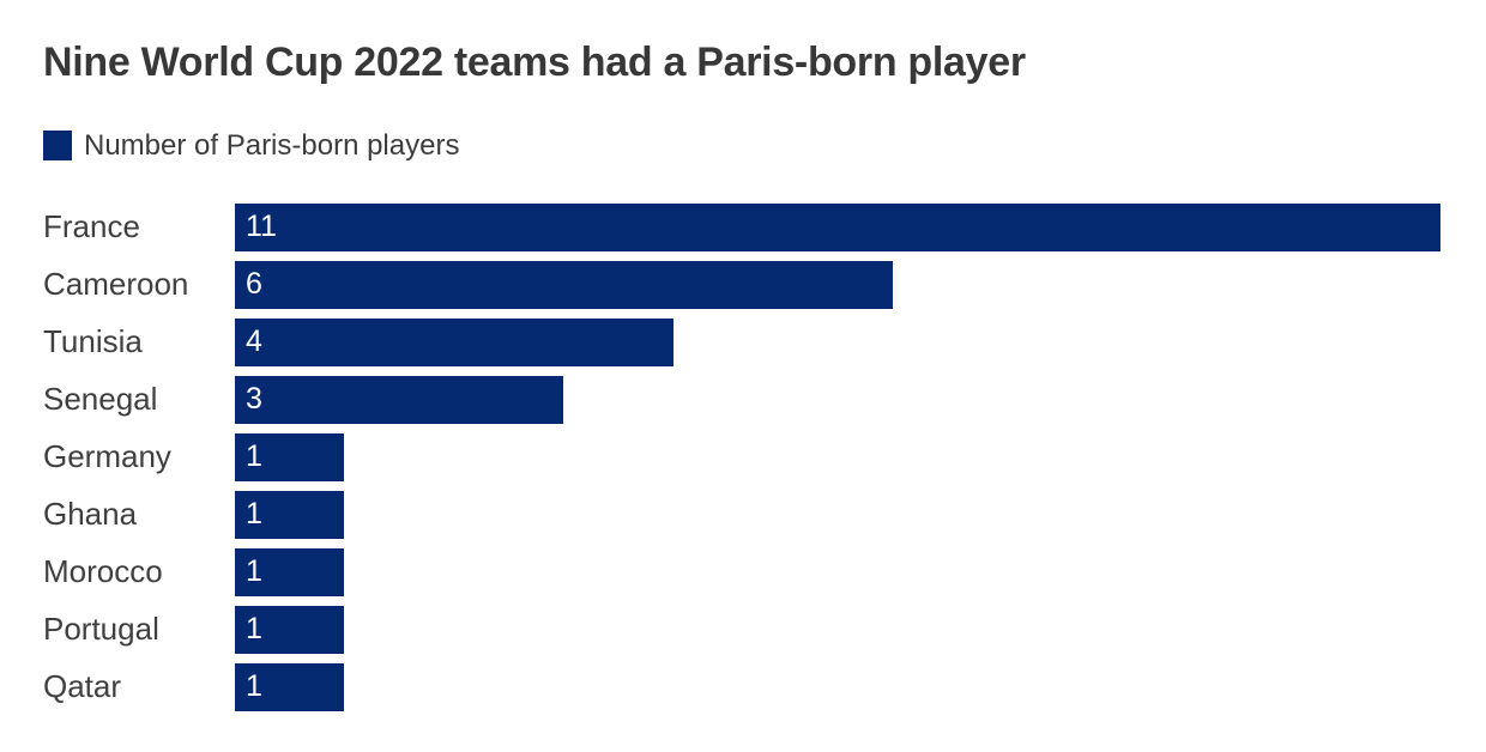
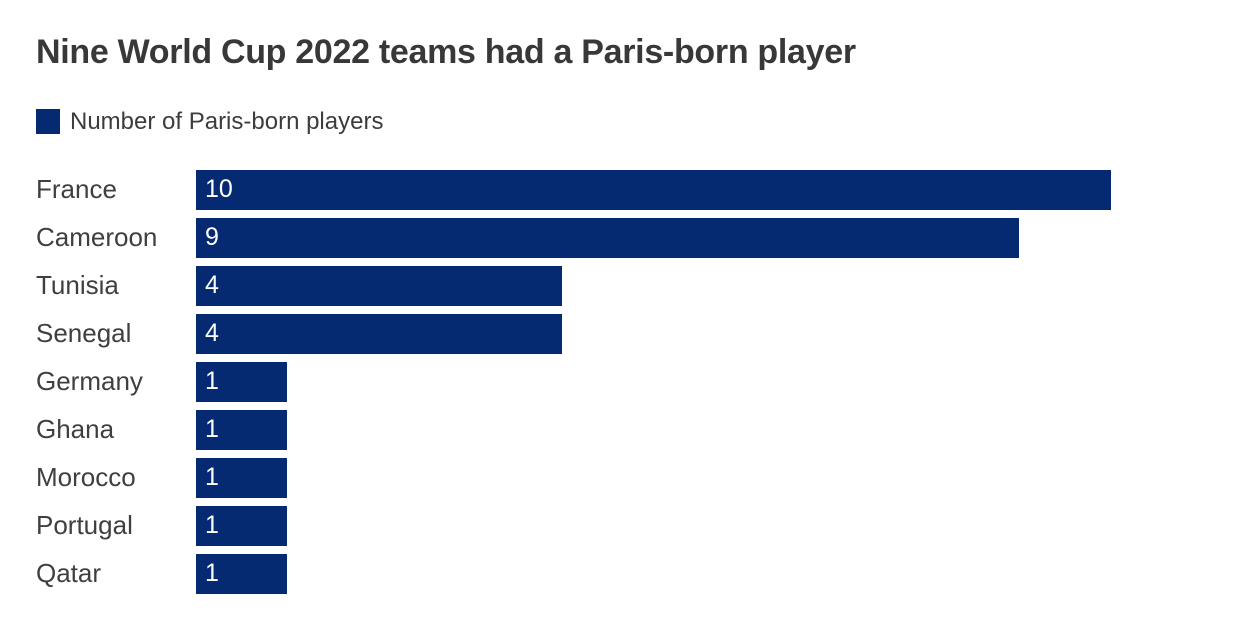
France: 11 -> 10
Cameroon: 6 -> 9
Senegal: 3 -> 4
